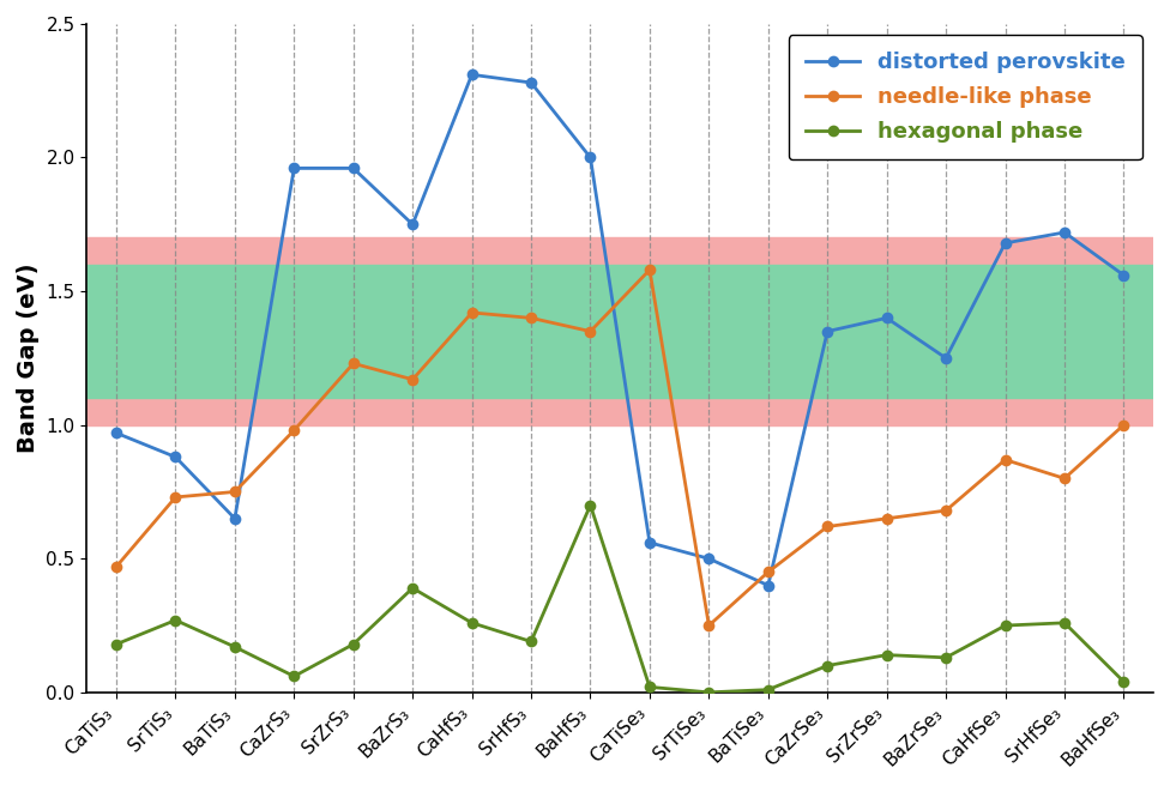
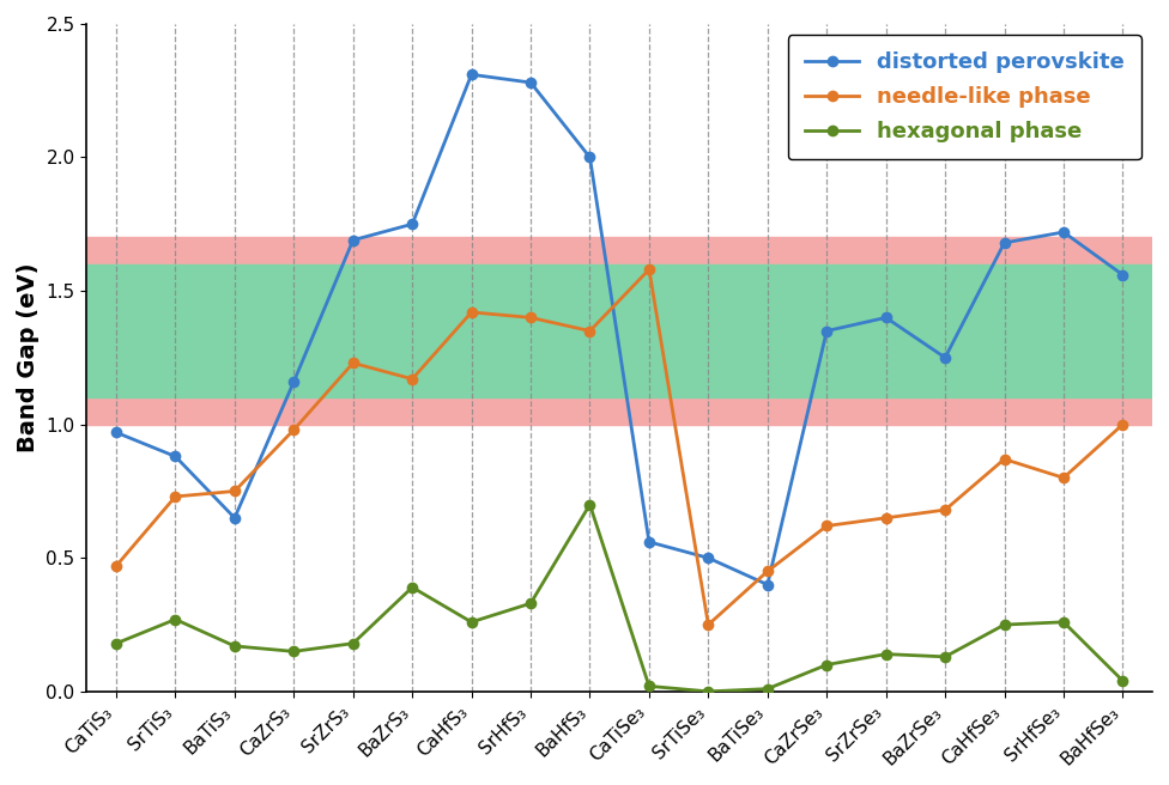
distorted perovskite/CaZrS₃: 1.96 -> 1.16
hexagonal phase/CaZrS₃: 0.06 -> 0.15
distorted perovskite/SrZrS₃: 1.96 -> 1.69
hexagonal phase/SrHfS₃: 0.19 -> 0.33
